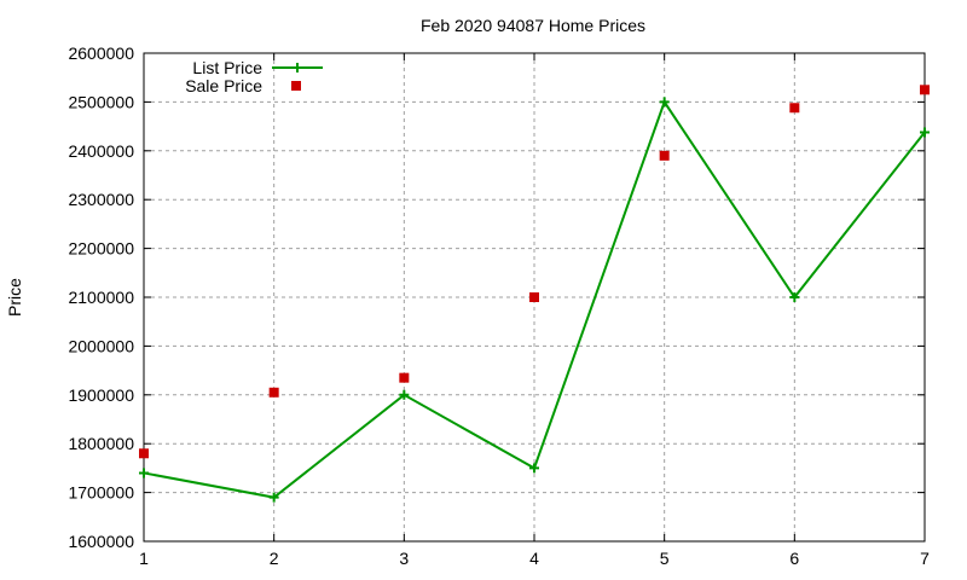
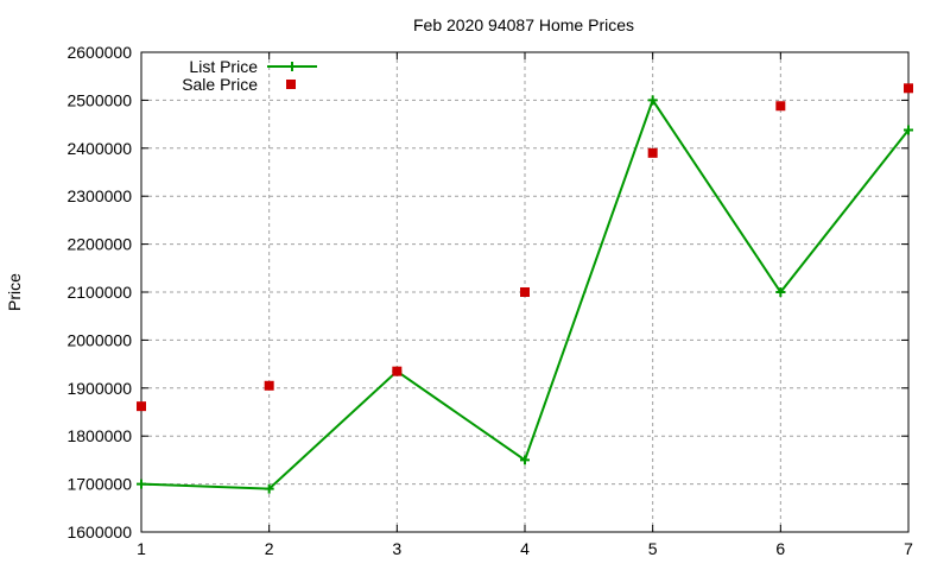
List Price/1: 1740000 -> 1700000
Sale Price/1: 1780000 -> 1860000
List Price/3: 1900000 -> 1940000
